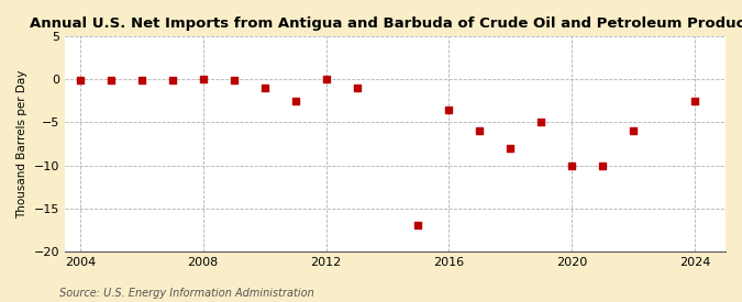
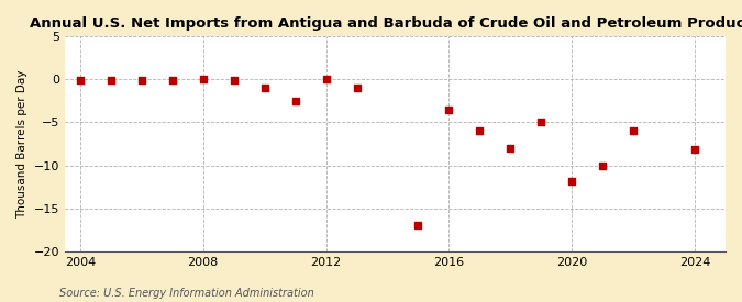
2020: -10.0 -> -11.8
2024: -2.5 -> -8.2
